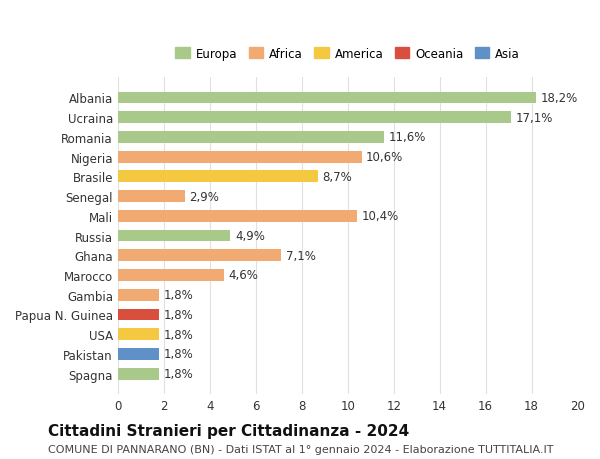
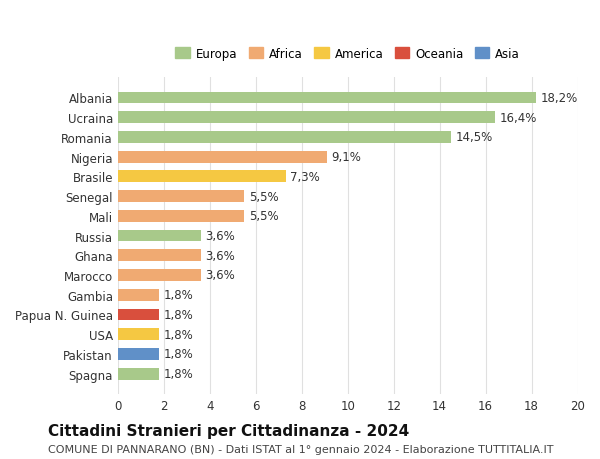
Ucraina: 17,1% -> 16,4%
Romania: 11,6% -> 14,5%
Nigeria: 10,6% -> 9,1%
Brasile: 8,7% -> 7,3%
Senegal: 2,9% -> 5,5%
Mali: 10,4% -> 5,5%
Russia: 4,9% -> 3,6%
Ghana: 7,1% -> 3,6%
Marocco: 4,6% -> 3,6%
